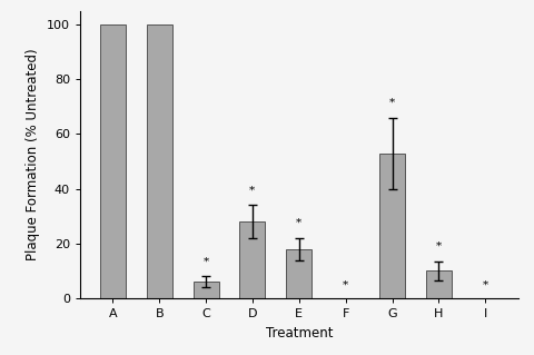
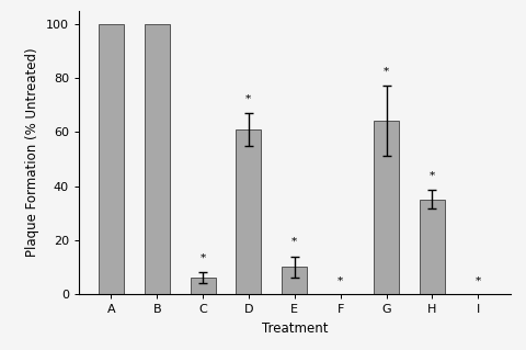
D: 28 -> 61
E: 18 -> 10
G: 53 -> 64
H: 10 -> 35
